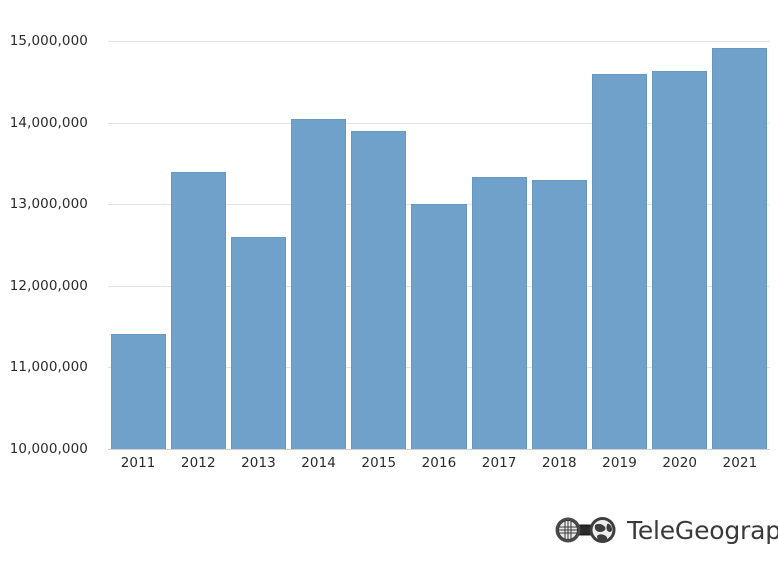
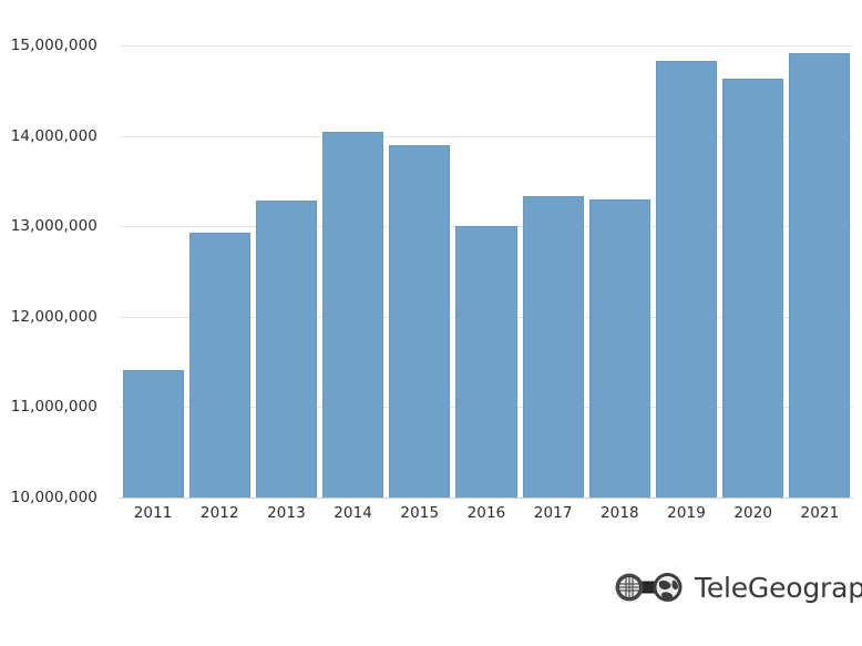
2012: 13400000 -> 12900000
2013: 12600000 -> 13300000
2019: 14600000 -> 14800000
